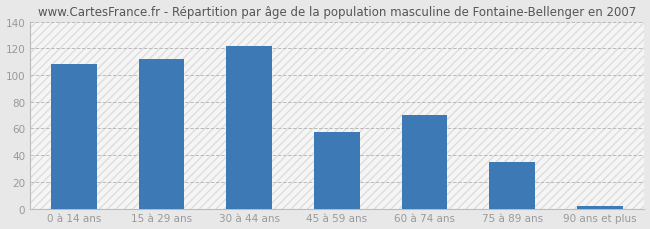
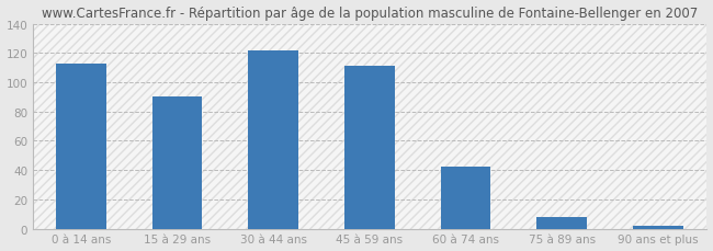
0 à 14 ans: 108 -> 113
15 à 29 ans: 112 -> 90
45 à 59 ans: 57 -> 111
60 à 74 ans: 70 -> 42
75 à 89 ans: 35 -> 8
